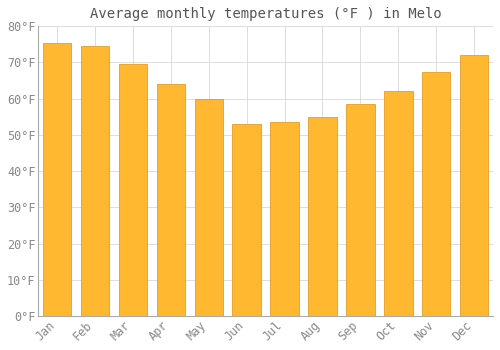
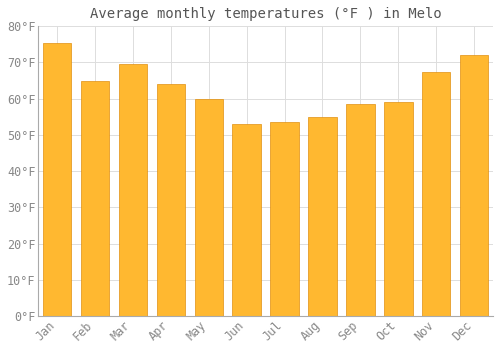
Feb: 74.5°F -> 65.0°F
Oct: 62.0°F -> 59.0°F
